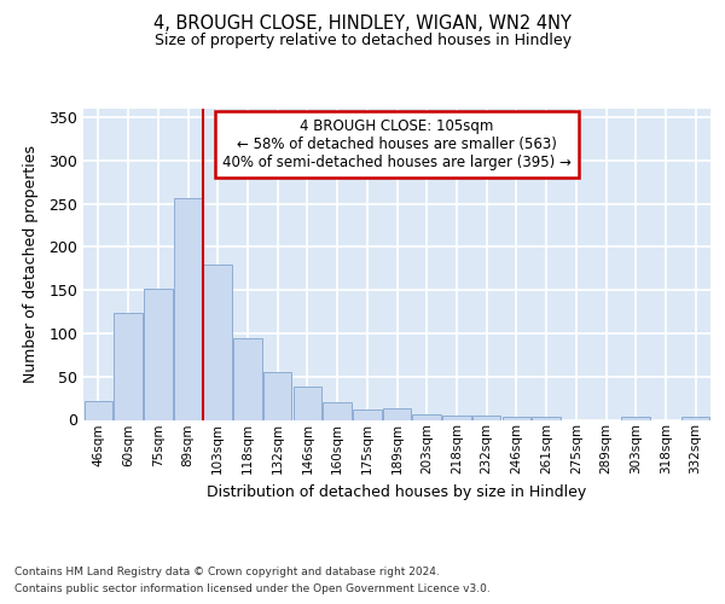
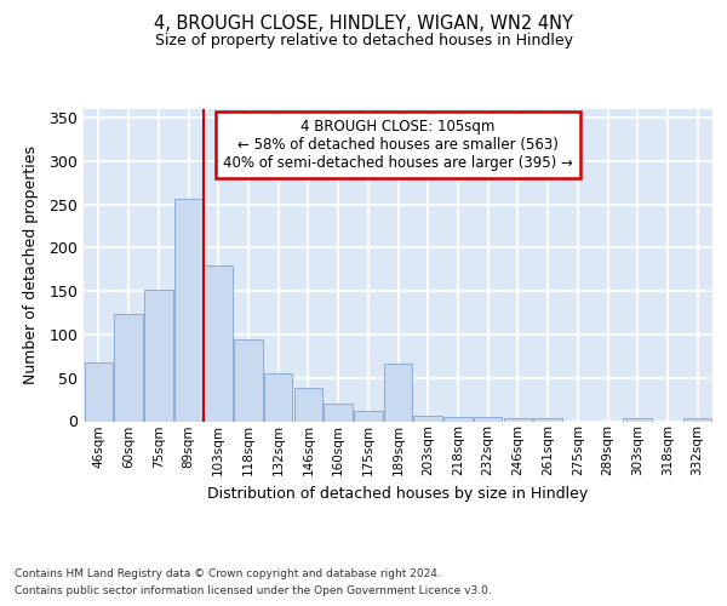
46sqm: 22 -> 68
189sqm: 13 -> 66
